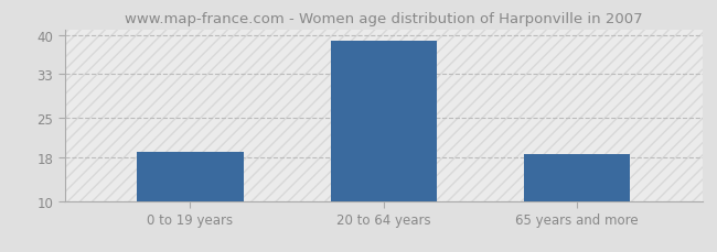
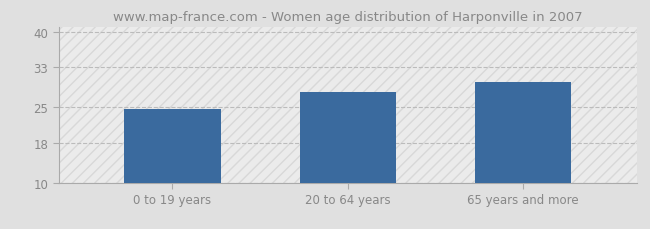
0 to 19 years: 19.0 -> 24.6
20 to 64 years: 39.0 -> 28.0
65 years and more: 18.5 -> 30.0
